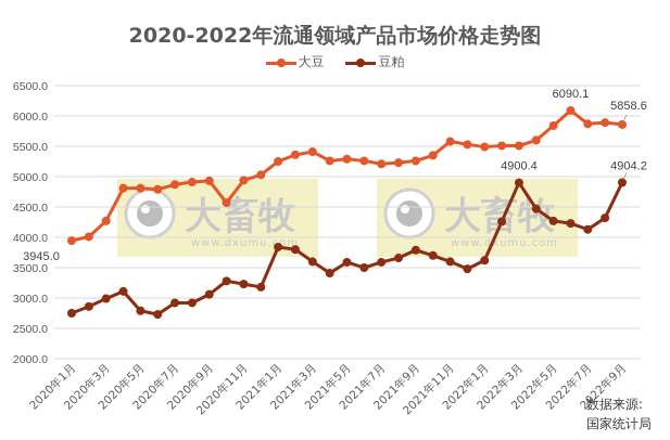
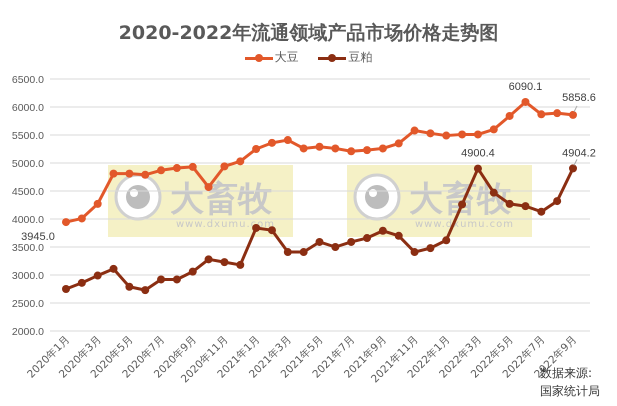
豆粕/2021年3月: 3600 -> 3400
豆粕/2021年11月: 3600 -> 3400
